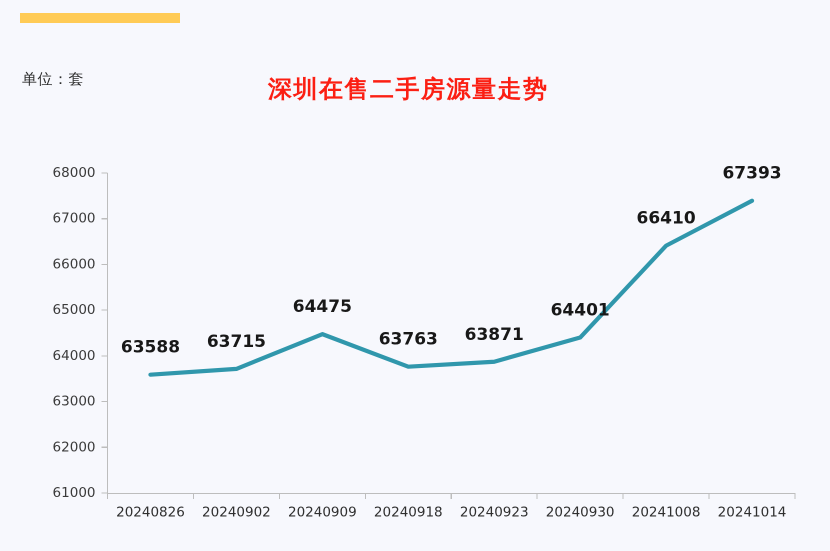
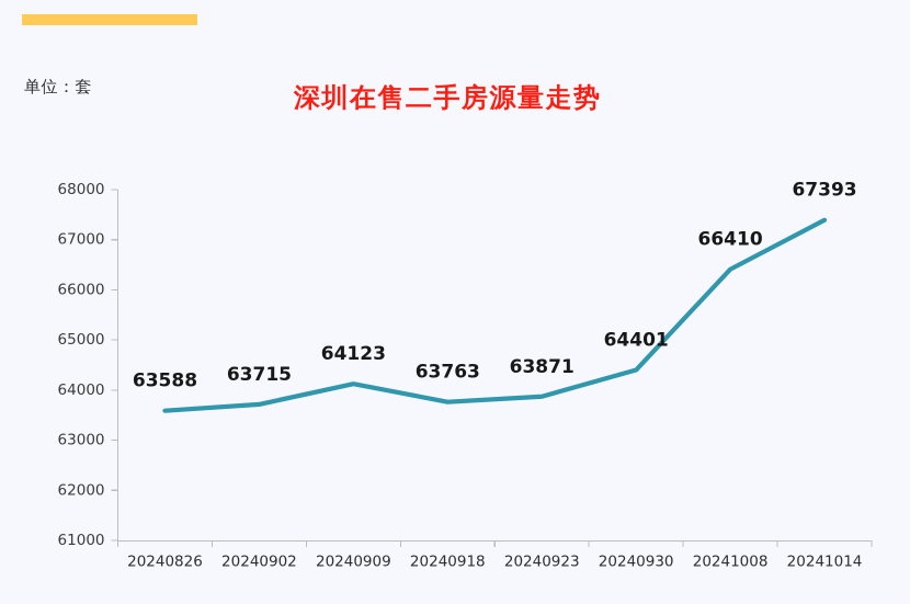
20240909: 64475 -> 64123
